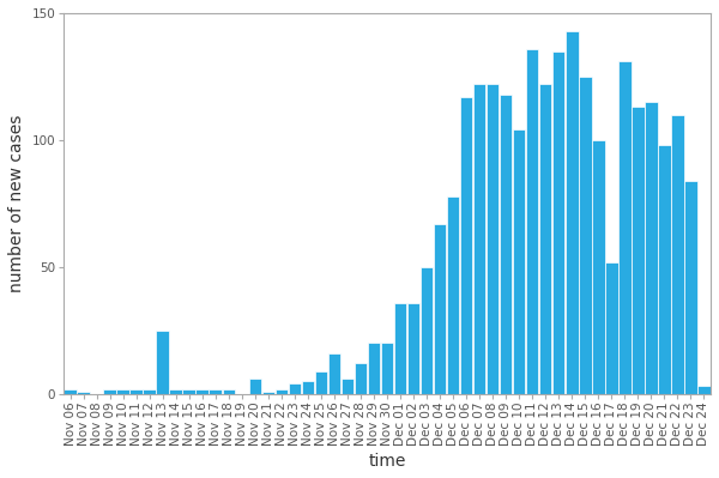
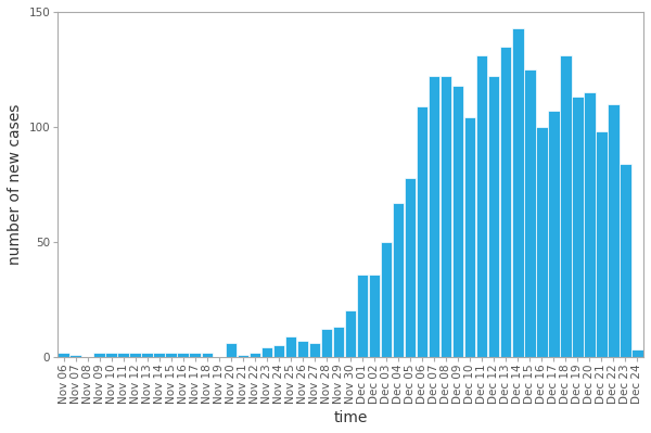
Nov 13: 25 -> 2
Nov 26: 16 -> 7
Nov 29: 20 -> 13
Dec 06: 117 -> 109
Dec 11: 136 -> 131
Dec 17: 52 -> 107
